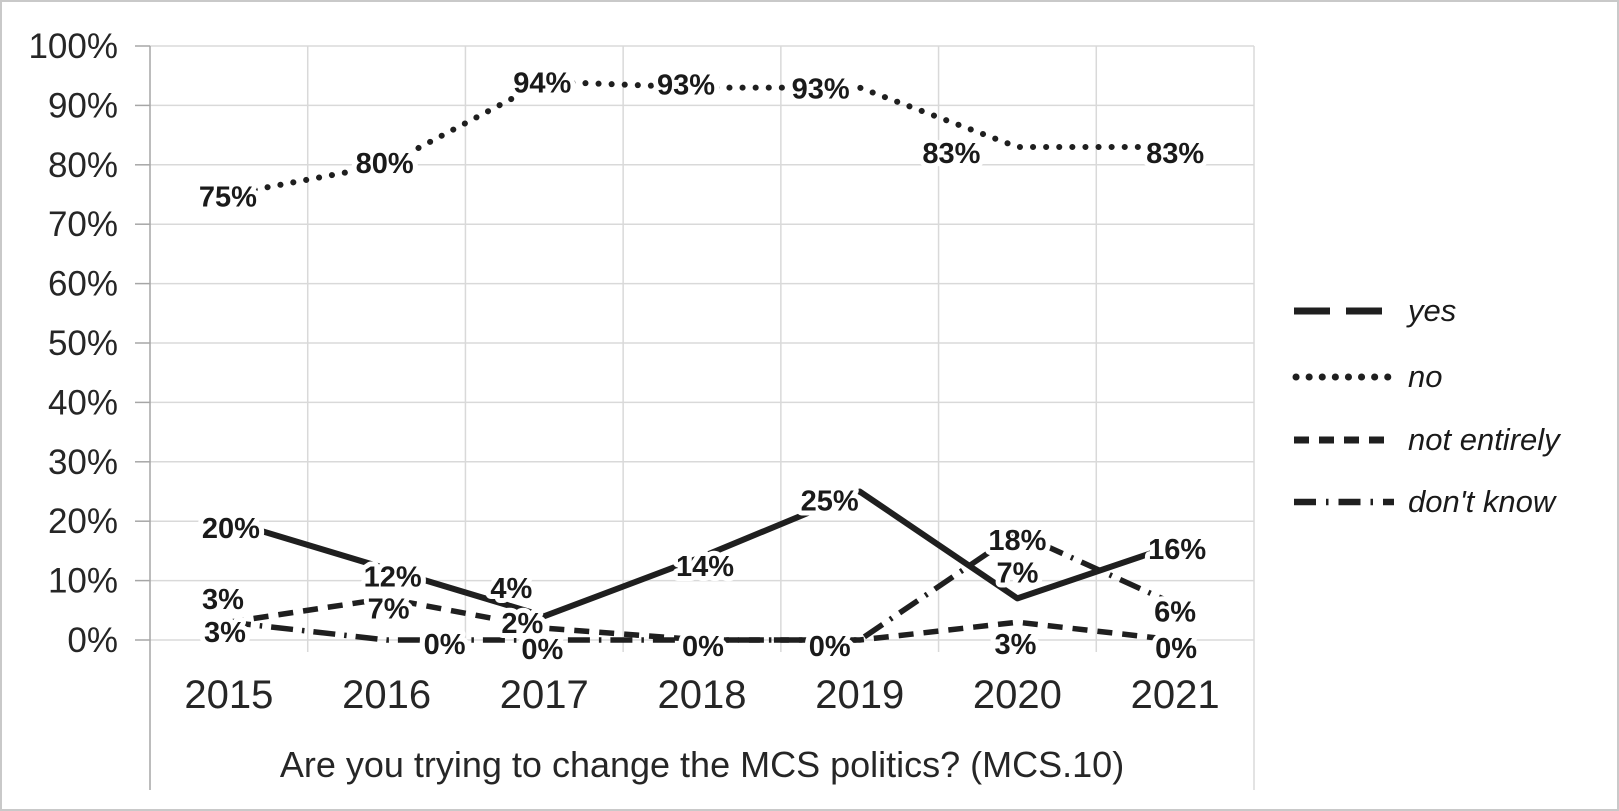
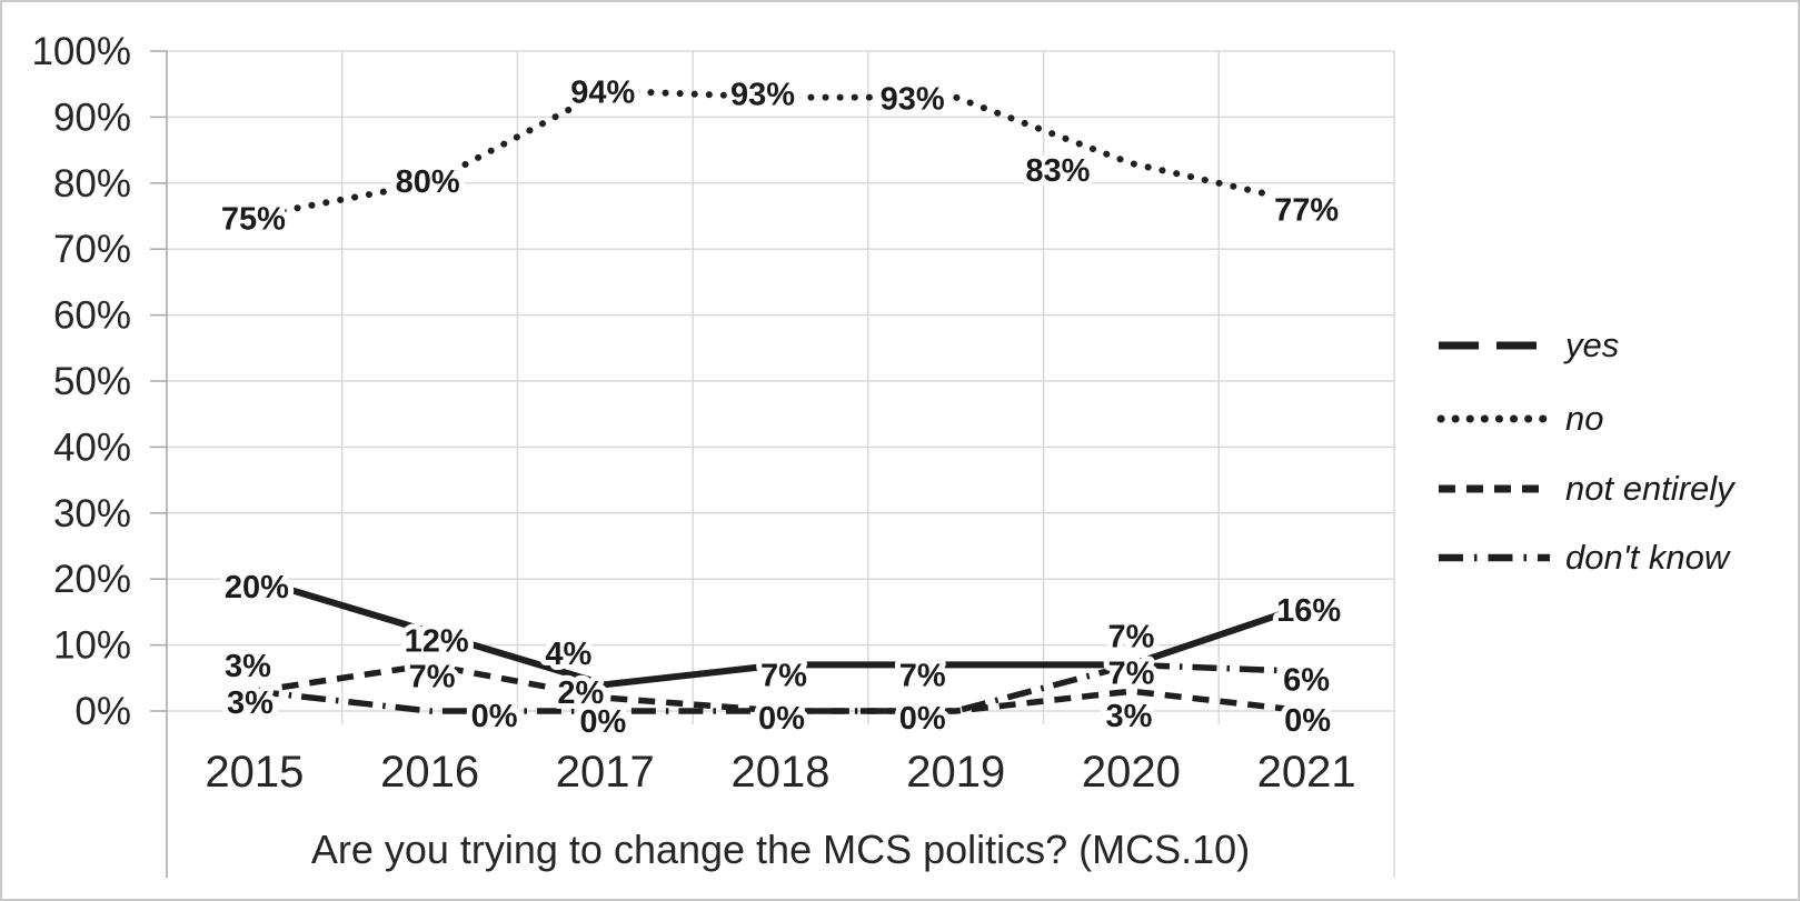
yes/2018: 14% -> 7%
yes/2019: 25% -> 7%
don't know/2020: 18% -> 7%
no/2021: 83% -> 77%
